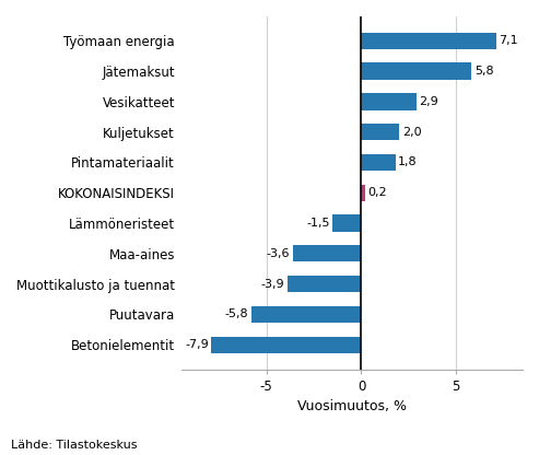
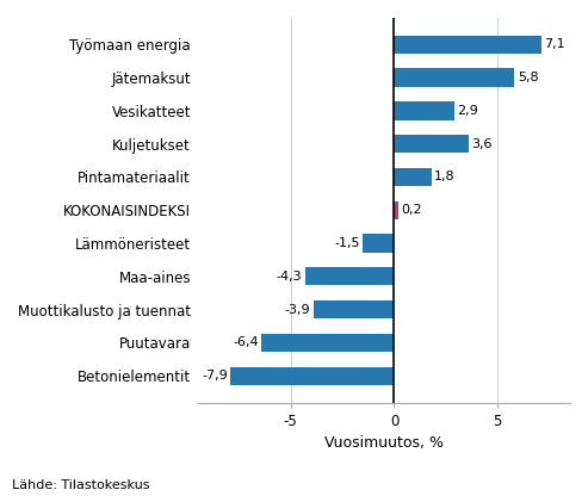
Kuljetukset: 2,0 -> 3,6
Maa-aines: -3,6 -> -4,3
Puutavara: -5,8 -> -6,4
